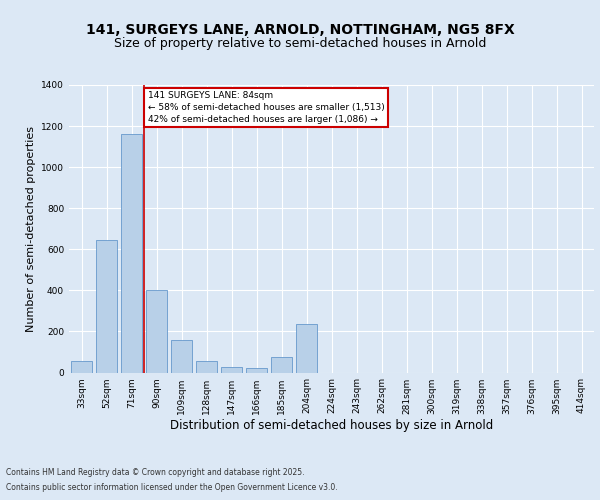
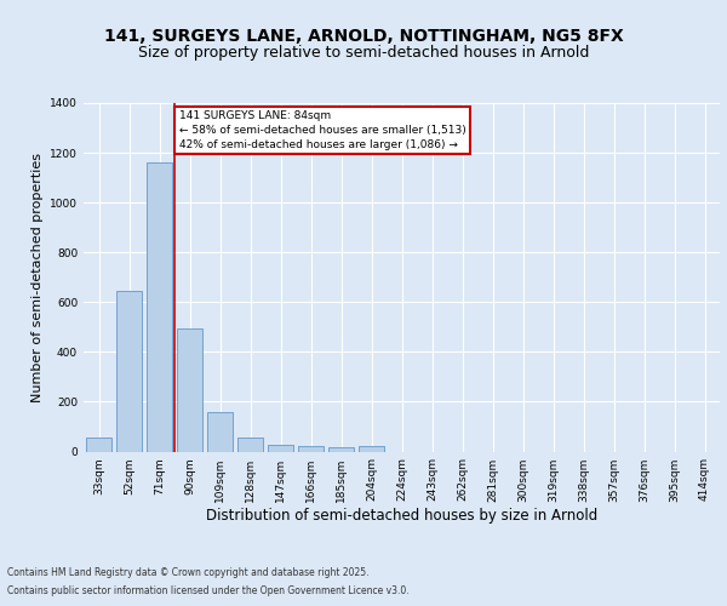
90sqm: 400 -> 495
185sqm: 75 -> 15
204sqm: 235 -> 20
